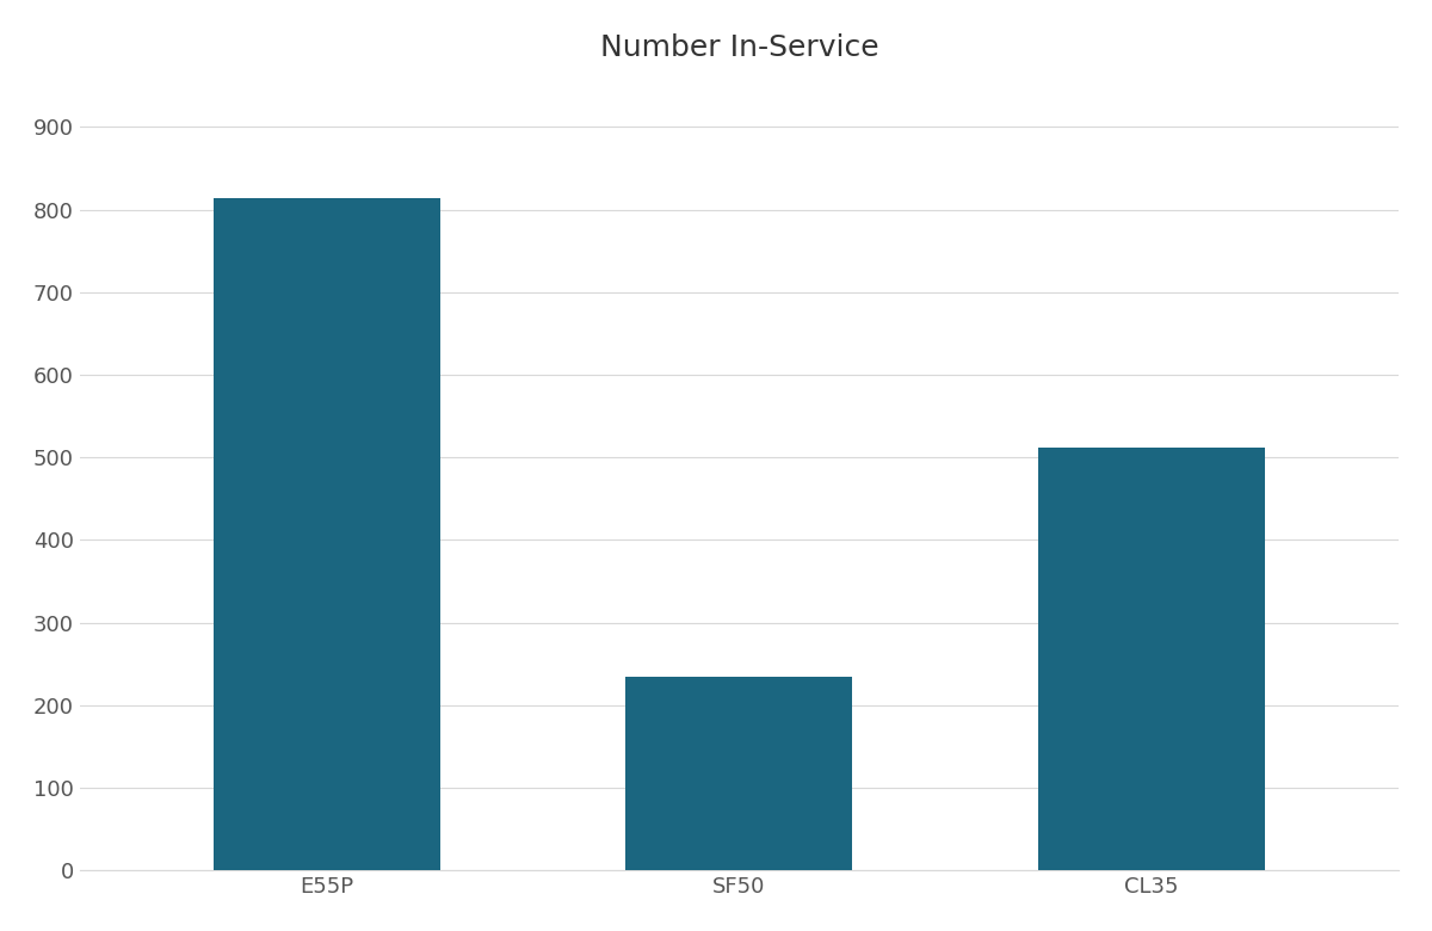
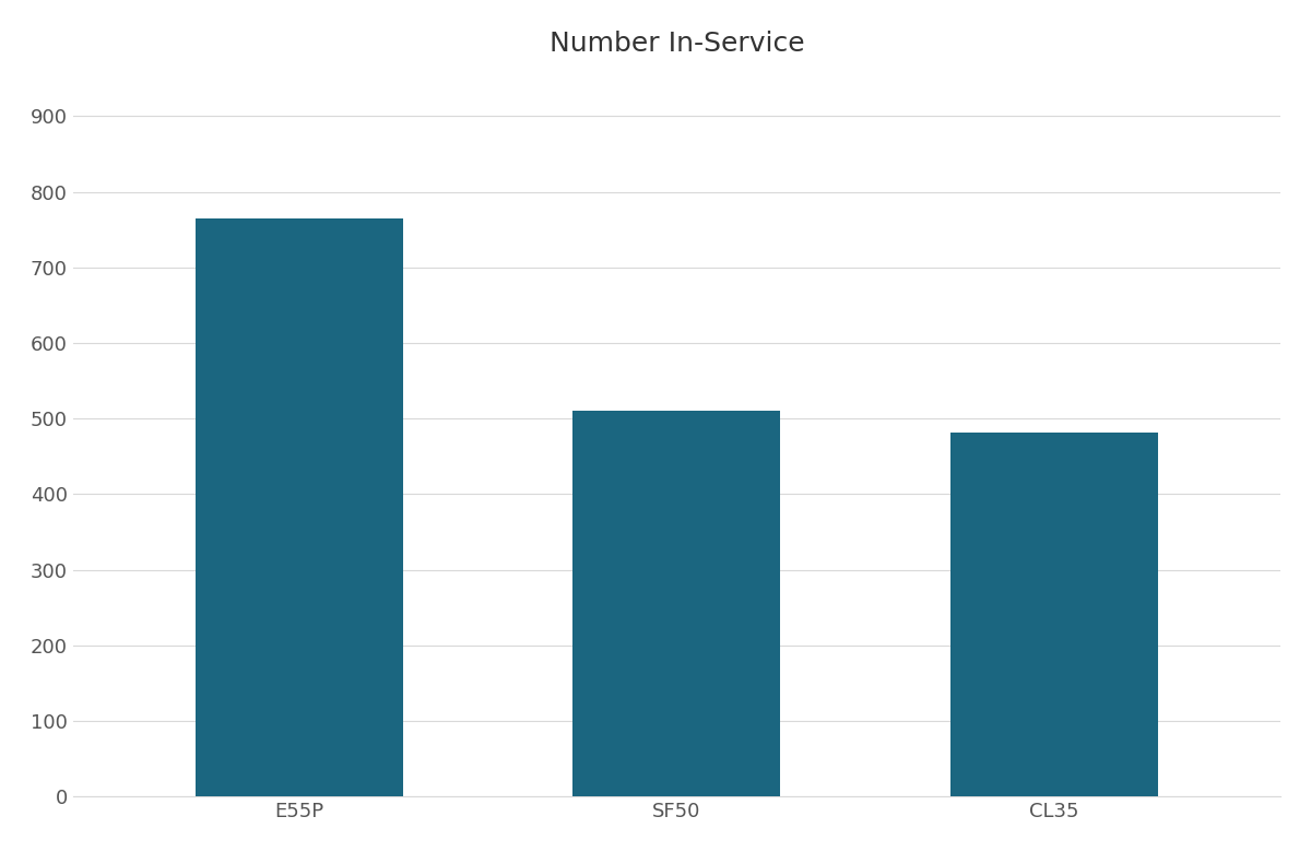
E55P: 814 -> 765
SF50: 234 -> 510
CL35: 512 -> 482
